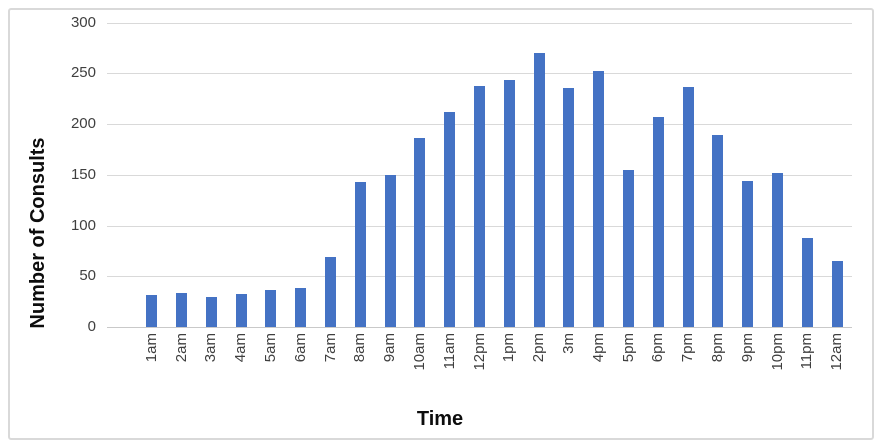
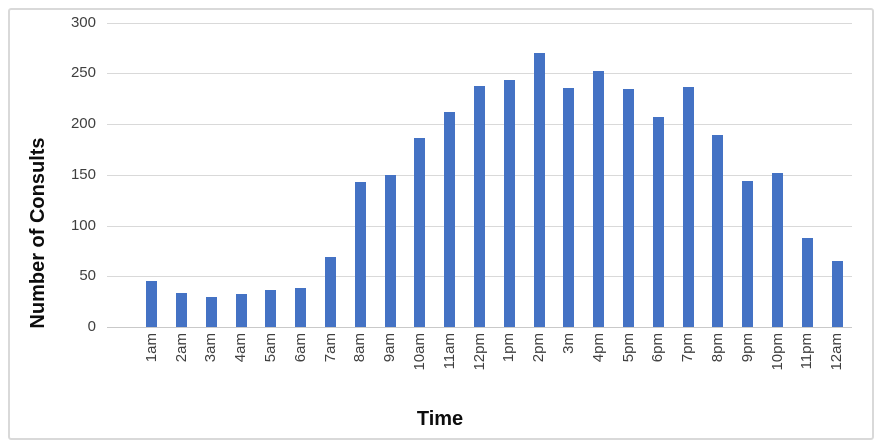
1am: 32 -> 45
5pm: 155 -> 235
